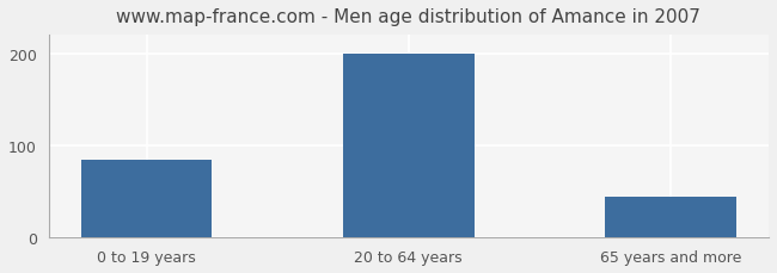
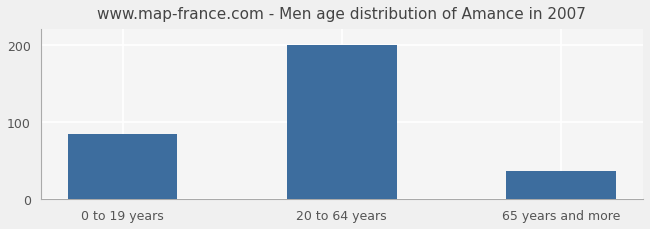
65 years and more: 45 -> 36
